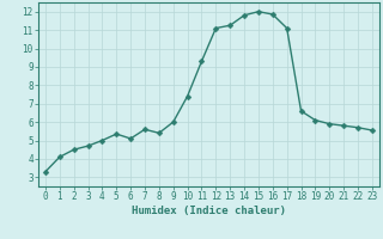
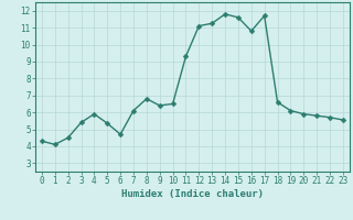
0: 3.3 -> 4.3
3: 4.7 -> 5.4
4: 5.0 -> 5.9
6: 5.1 -> 4.7
7: 5.6 -> 6.1
8: 5.4 -> 6.8
9: 6.0 -> 6.4
10: 7.4 -> 6.5
15: 12.0 -> 11.6
16: 11.8 -> 10.8
17: 11.1 -> 11.7
